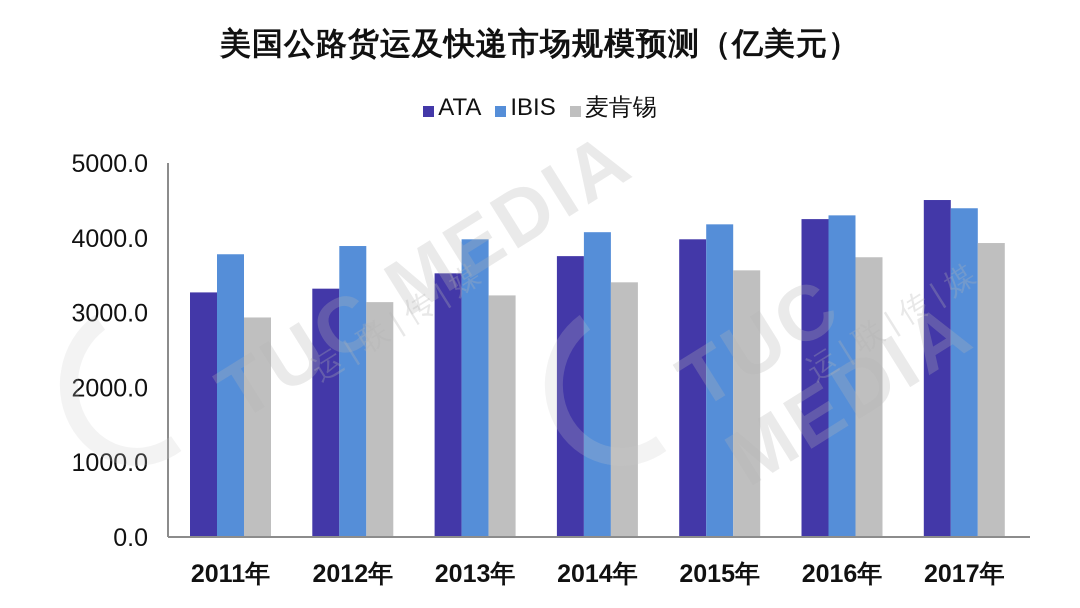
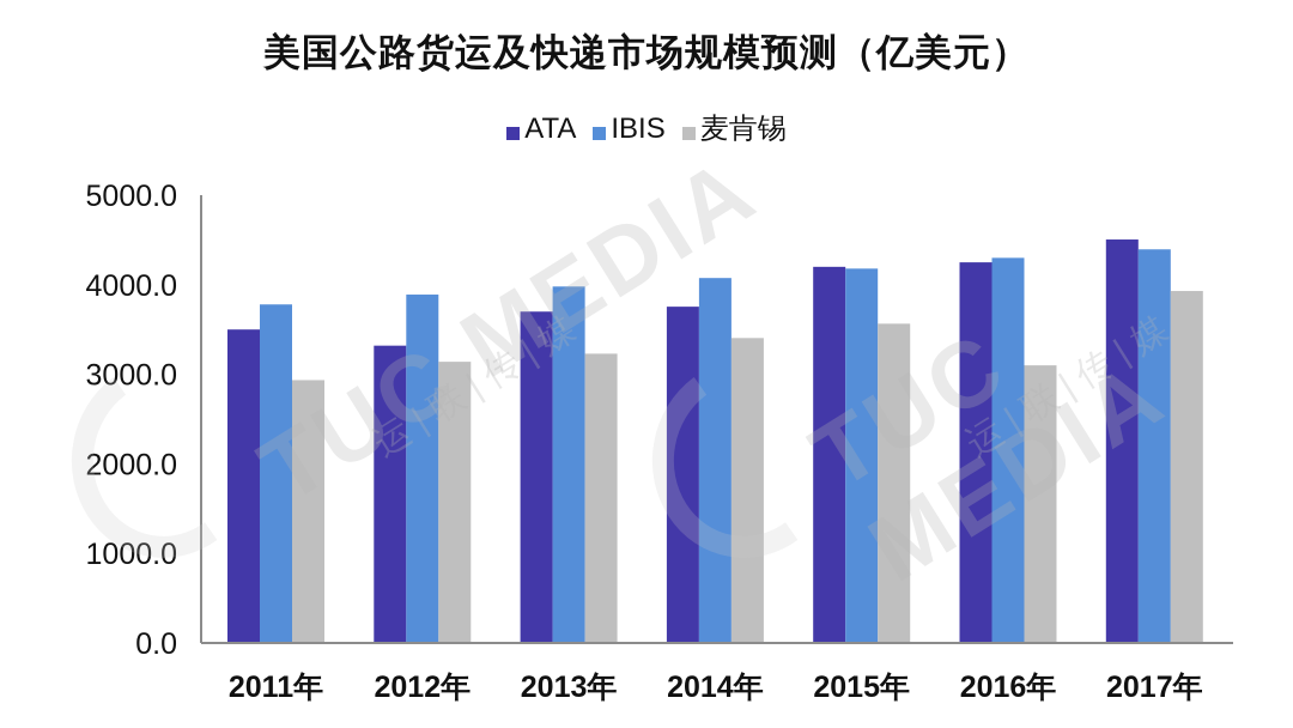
ATA/2011年: 3300 -> 3500
ATA/2013年: 3500 -> 3700
ATA/2015年: 4000 -> 4200
麦肯锡/2016年: 3700 -> 3100
